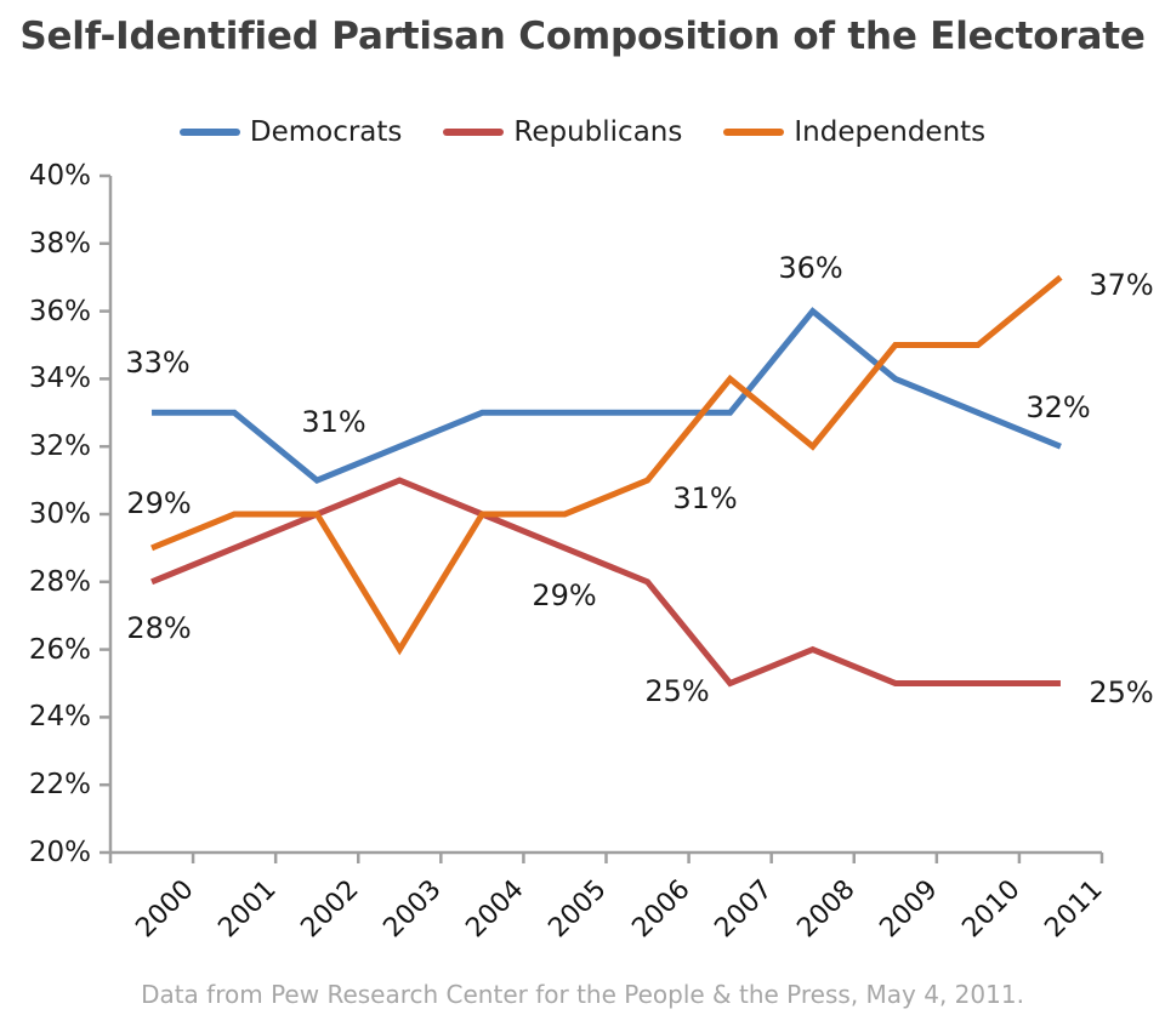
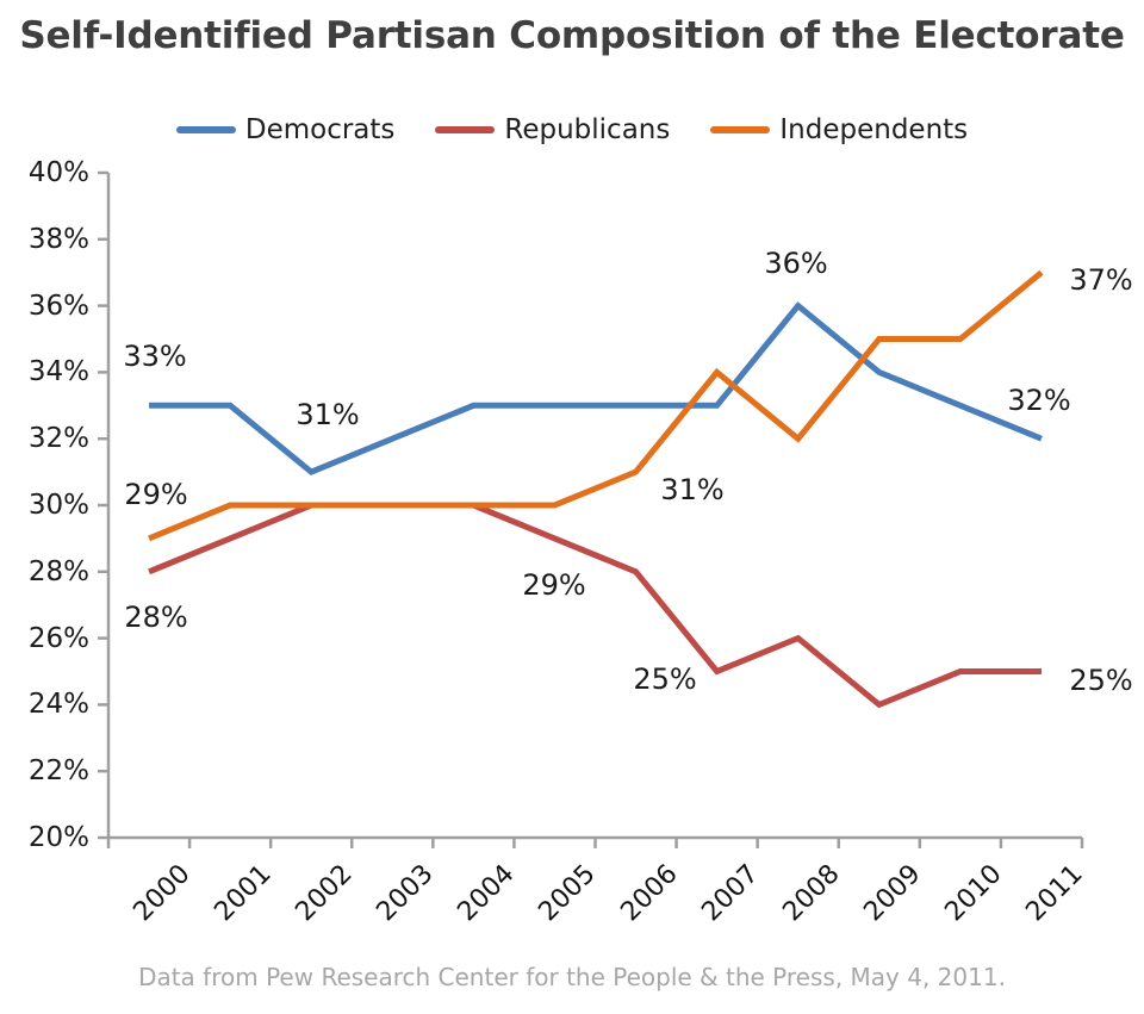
Republicans/2003: 31% -> 30%
Independents/2003: 26% -> 30%
Republicans/2009: 25% -> 24%
